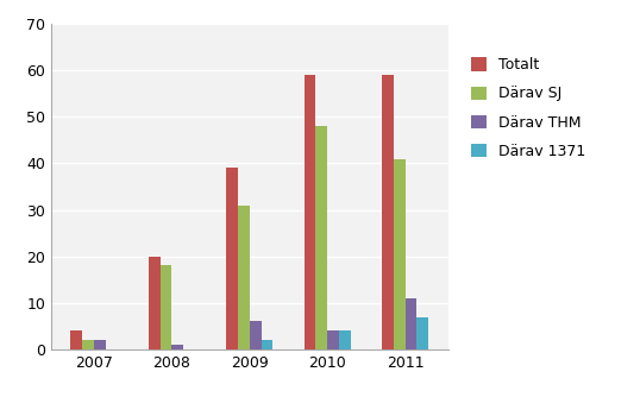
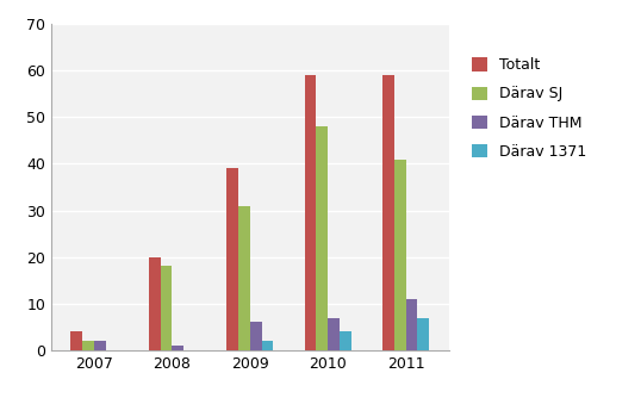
Därav THM/2010: 4 -> 7
